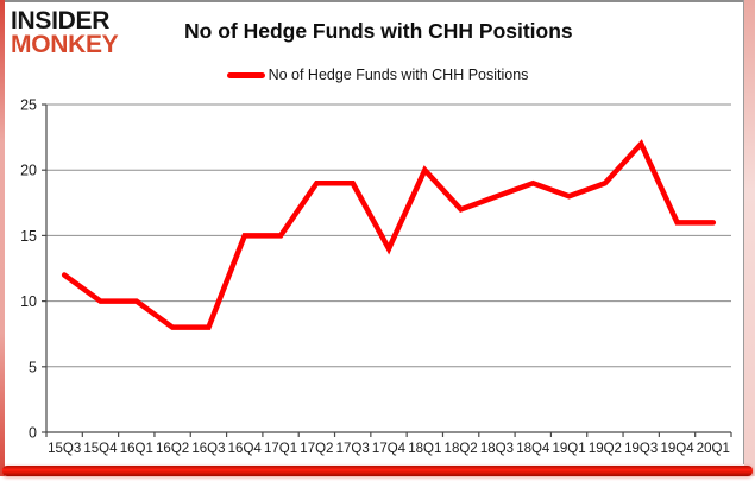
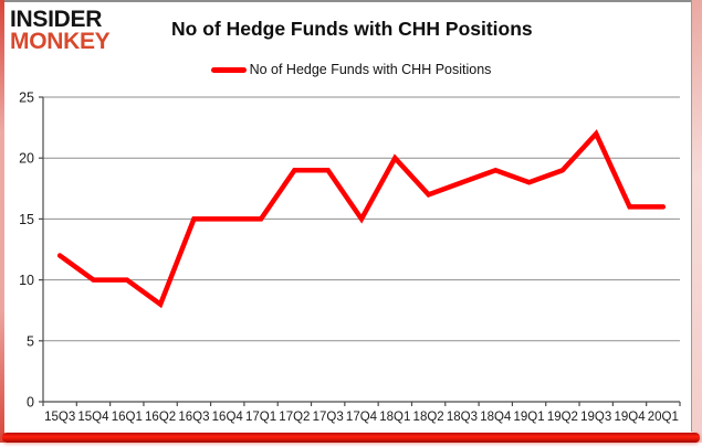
16Q3: 8 -> 15
17Q4: 14 -> 15
